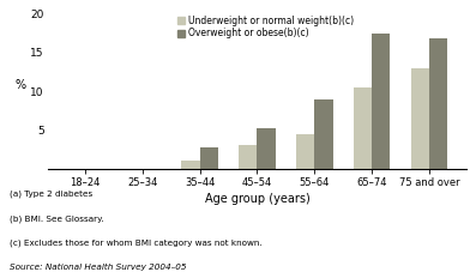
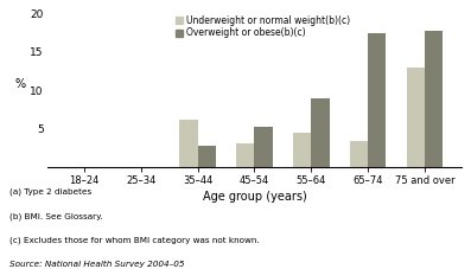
Underweight or normal weight(b)(c)/35–44: 1.1 -> 6.2
Underweight or normal weight(b)(c)/65–74: 10.5 -> 3.4
Overweight or obese(b)(c)/75 and over: 16.8 -> 17.8
